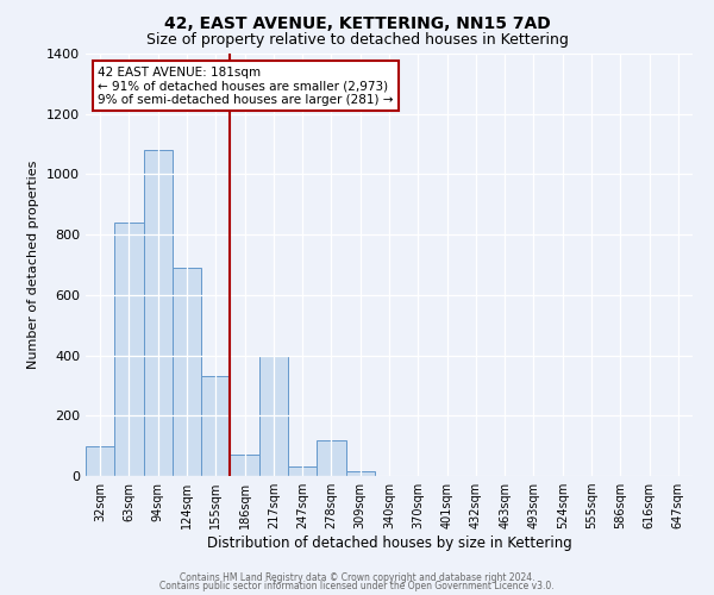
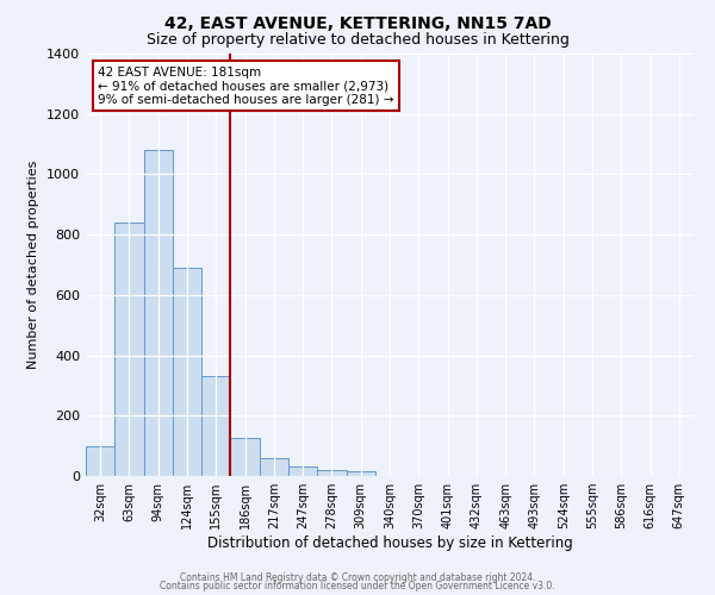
186sqm: 70 -> 125
217sqm: 400 -> 60
278sqm: 120 -> 20
